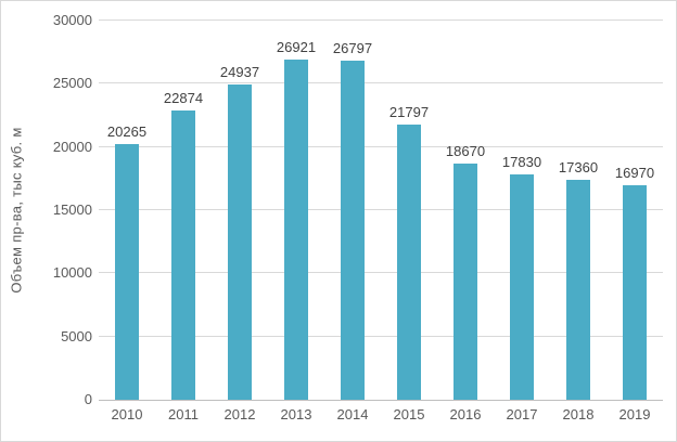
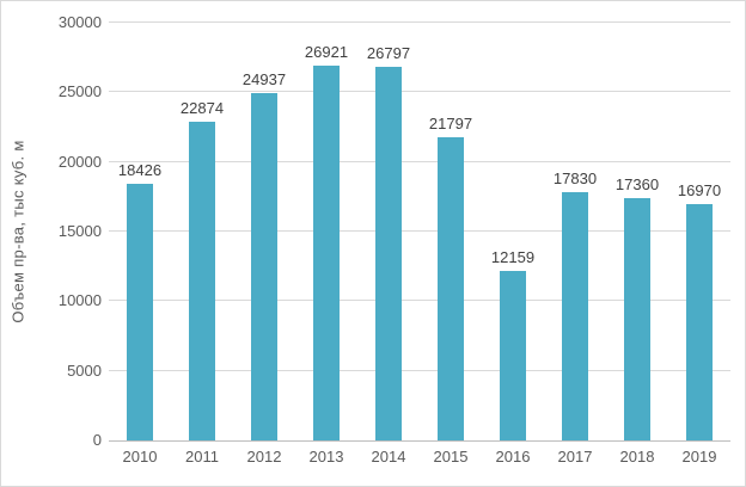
2010: 20265 -> 18426
2016: 18670 -> 12159
